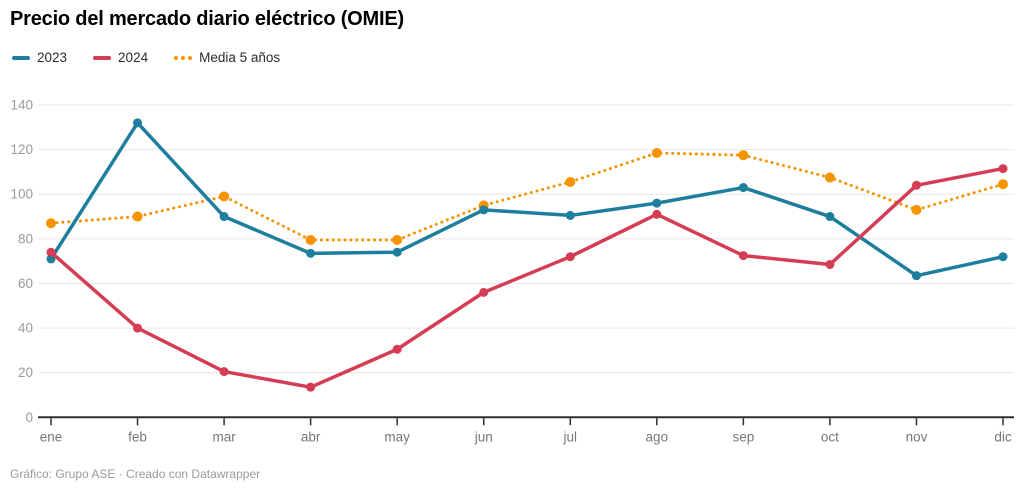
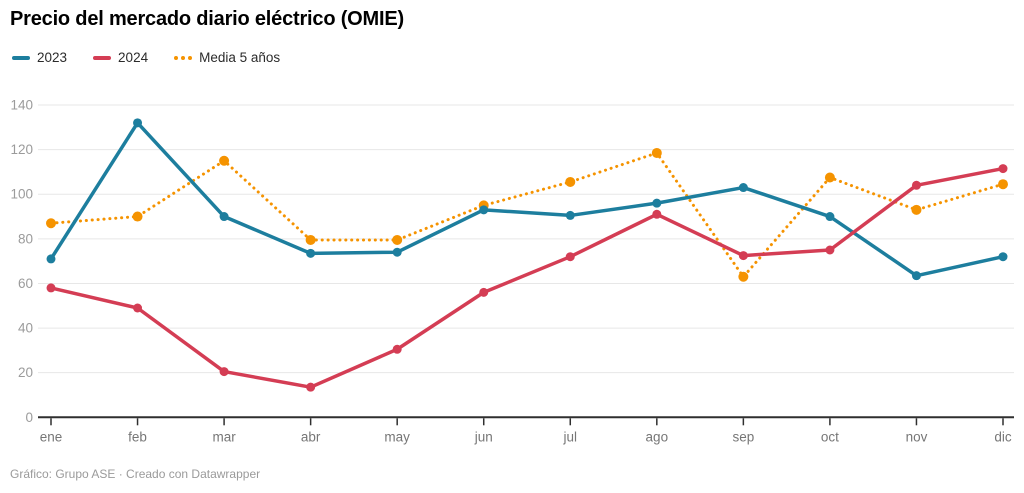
2024/ene: 74 -> 58
2024/feb: 40 -> 49
Media 5 años/mar: 99 -> 115
Media 5 años/sep: 118 -> 63
2024/oct: 68 -> 75
